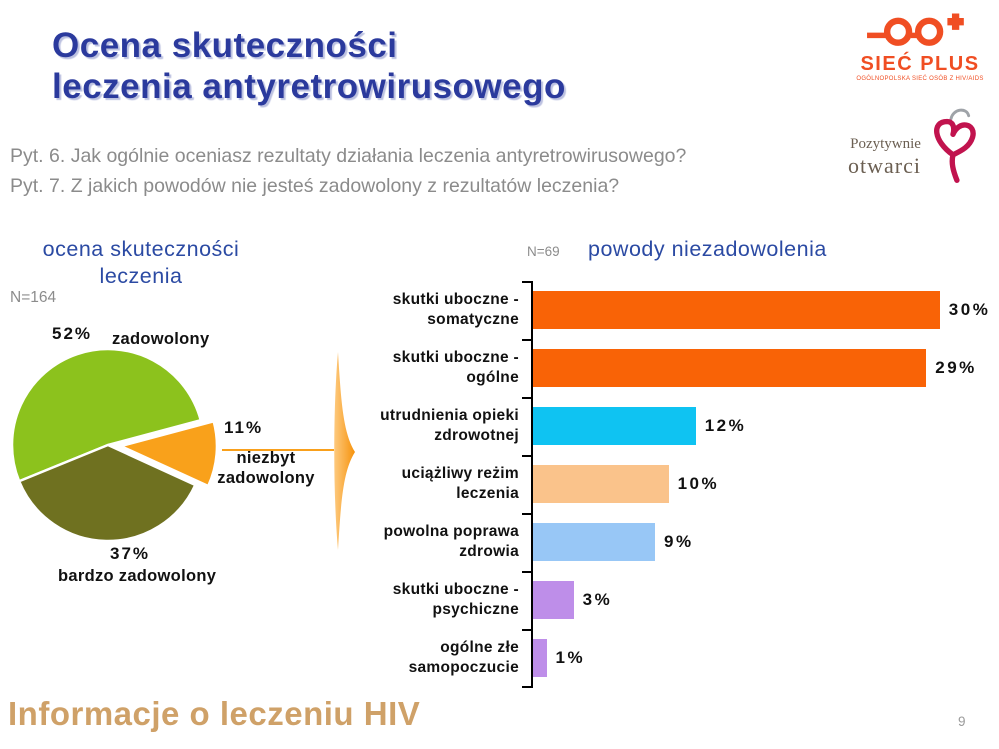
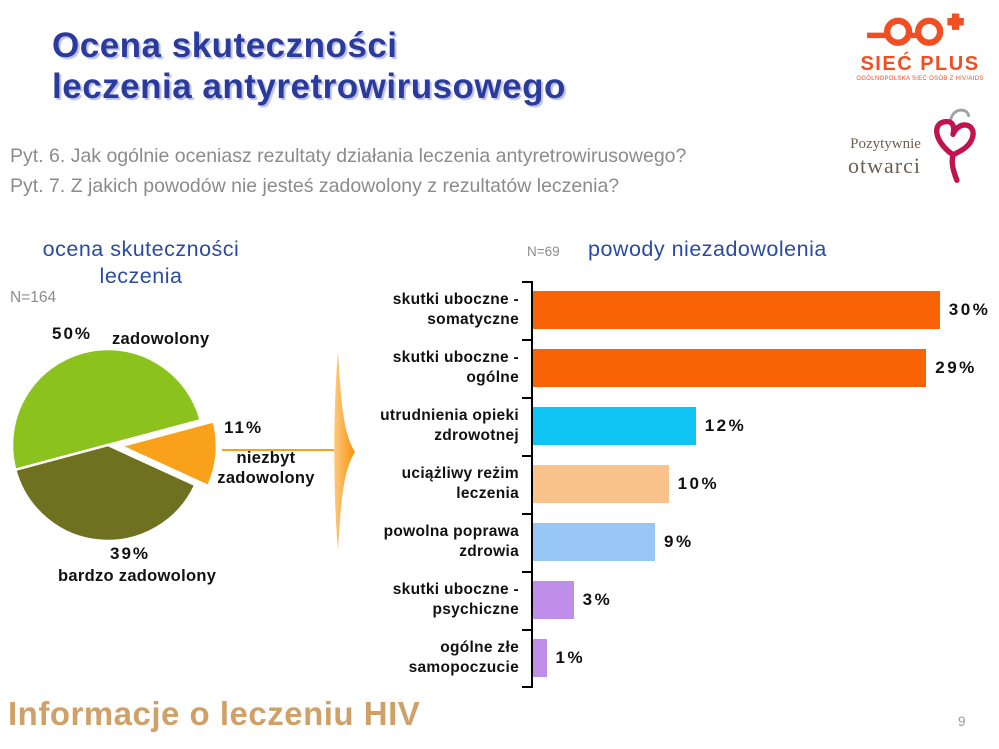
ocena skuteczności leczenia/zadowolony: 52% -> 50%
ocena skuteczności leczenia/bardzo zadowolony: 37% -> 39%
